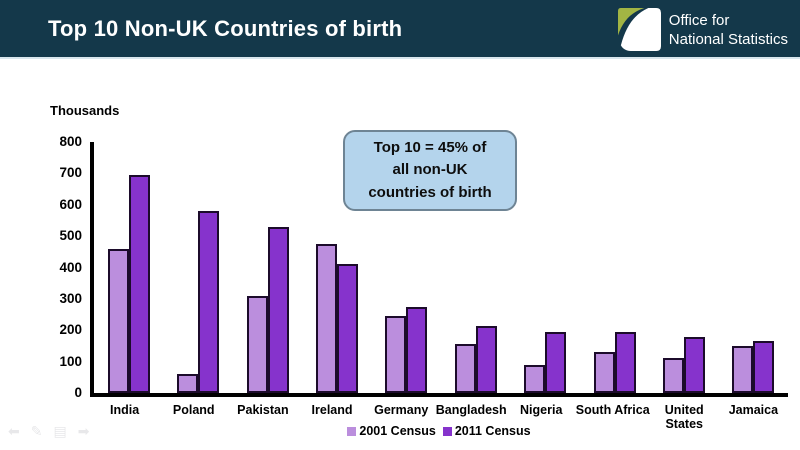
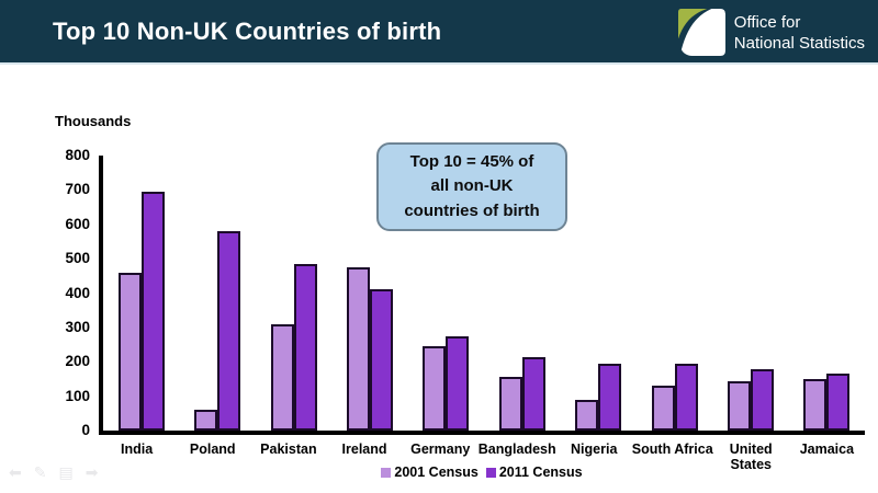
2011 Census/Pakistan: 530 -> 480
2001 Census/United States: 110 -> 140
